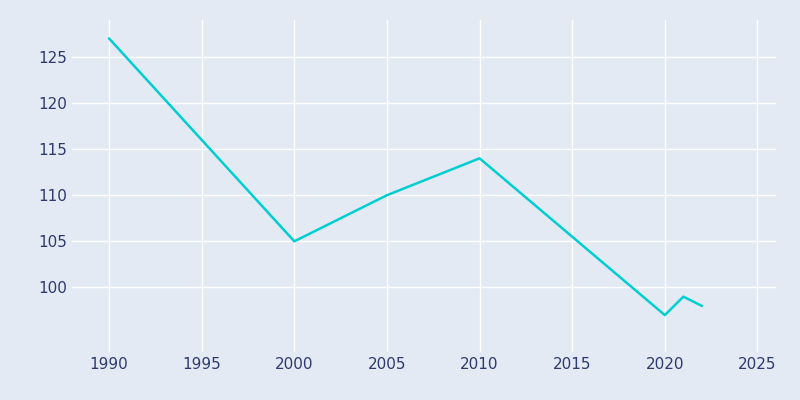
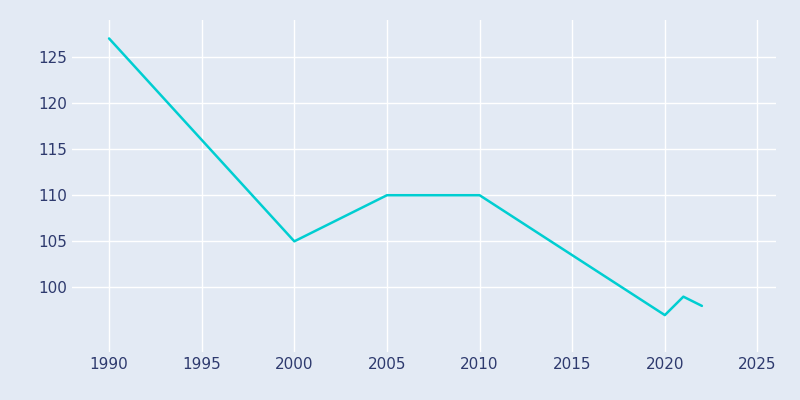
2010: 114 -> 110
